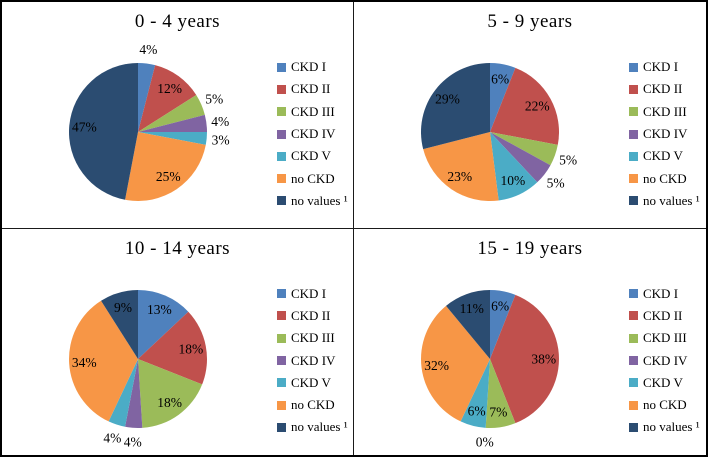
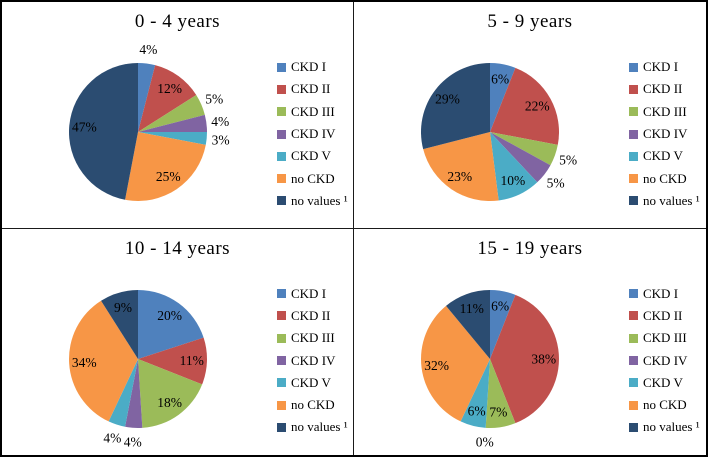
10 - 14 years/CKD I: 13% -> 20%
10 - 14 years/CKD II: 18% -> 11%
